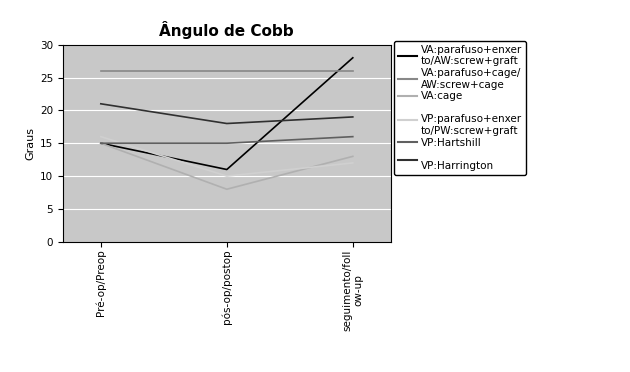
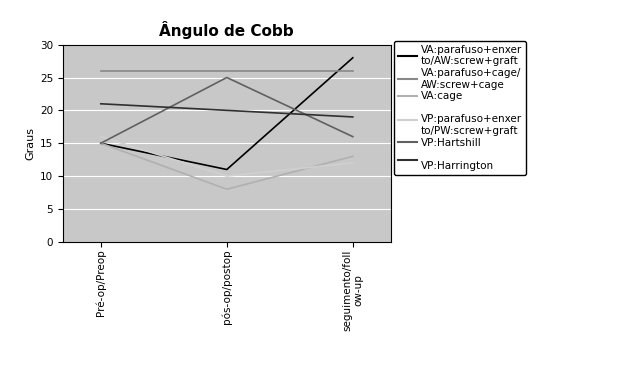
VP:Hartshill/pós-op/postop: 15 -> 25
VP:Harrington/pós-op/postop: 18 -> 20
